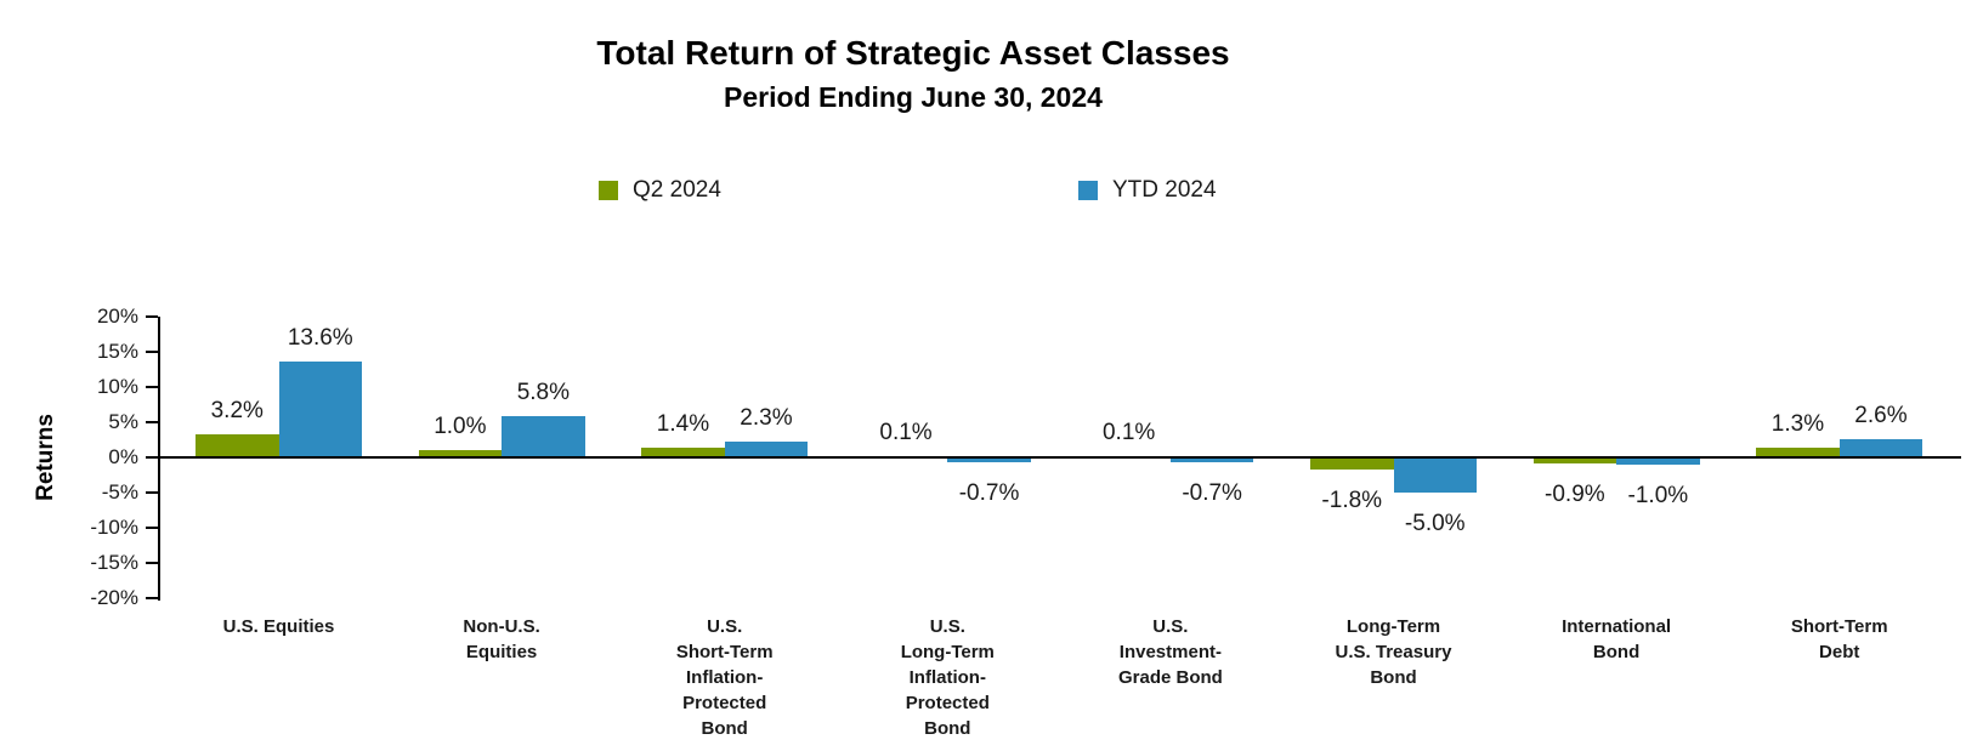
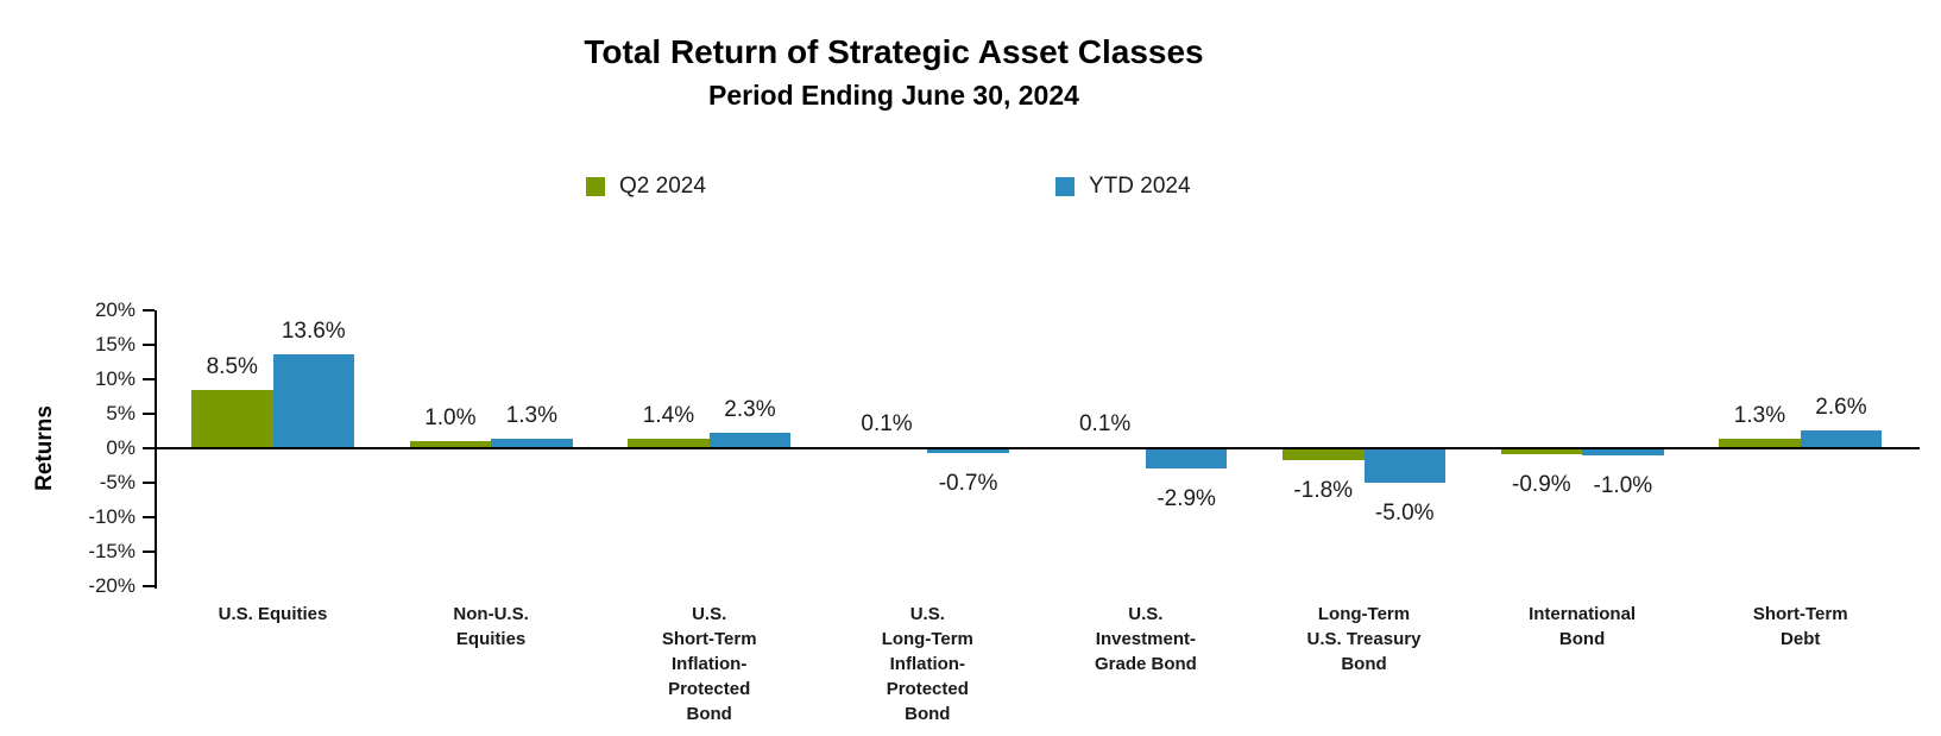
Q2 2024/U.S. Equities: 3.2% -> 8.5%
YTD 2024/Non-U.S. Equities: 5.8% -> 1.3%
YTD 2024/U.S. Investment-Grade Bond: -0.7% -> -2.9%
